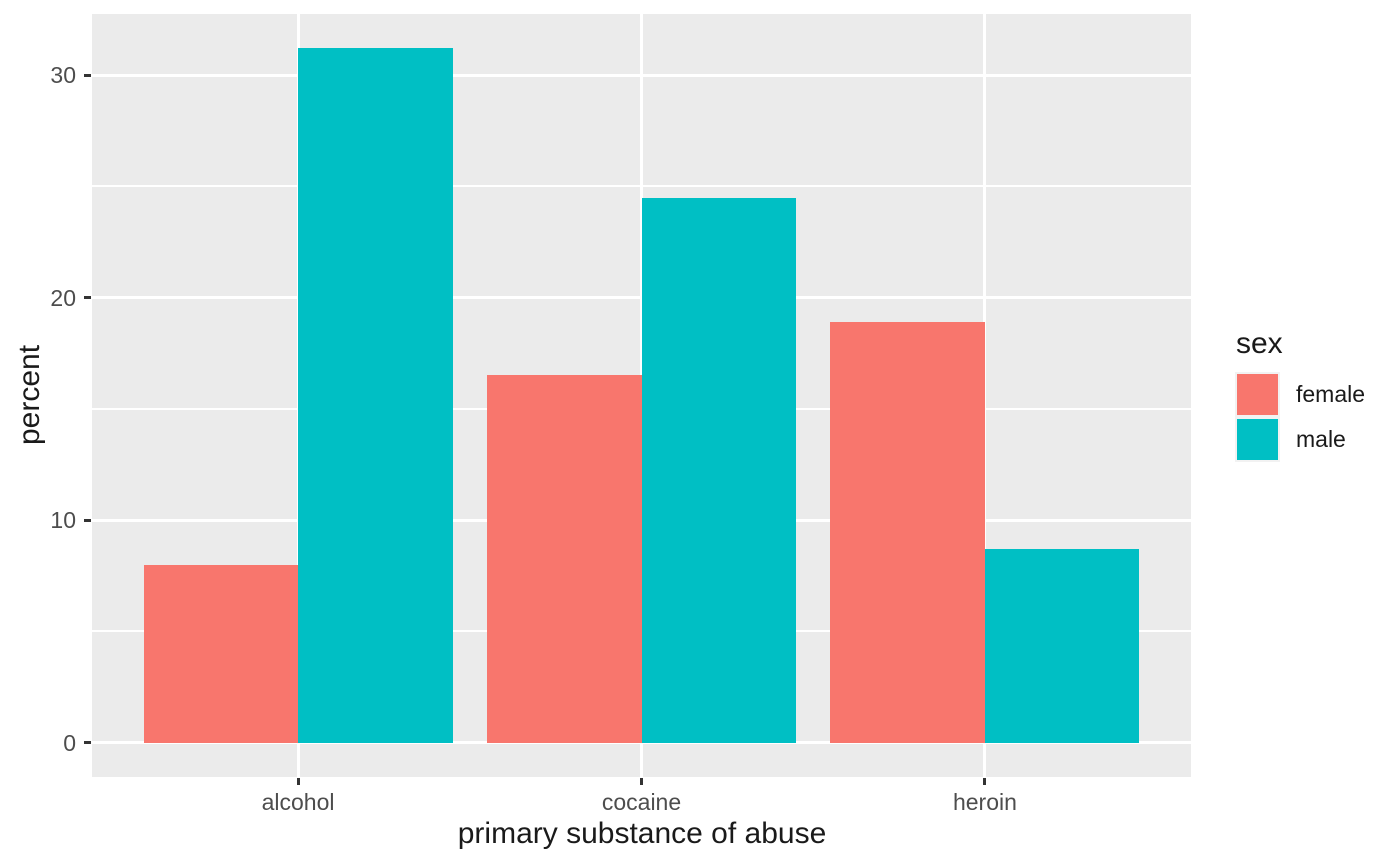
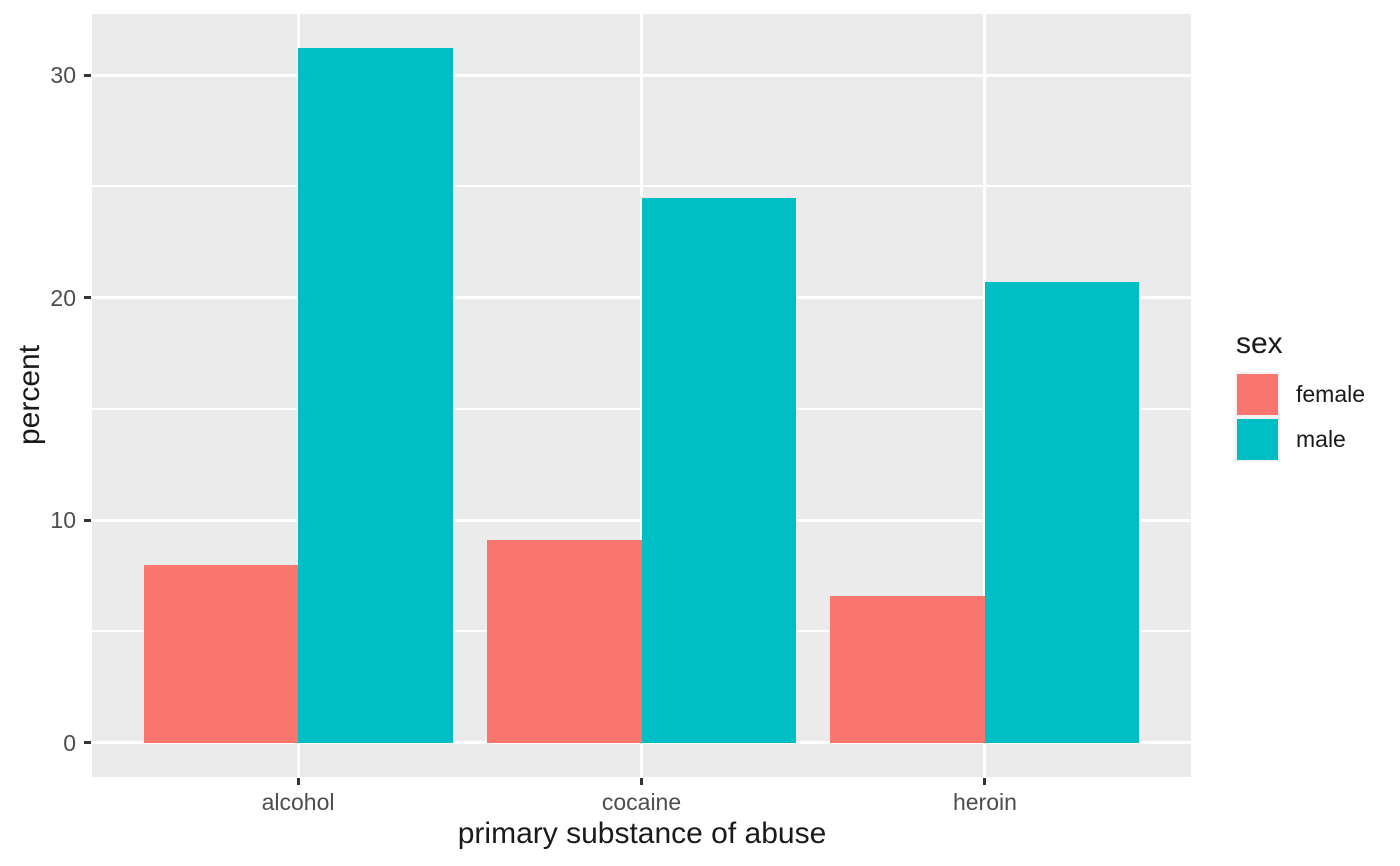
female/cocaine: 16.5 -> 9.1
female/heroin: 18.9 -> 6.6
male/heroin: 8.7 -> 20.7
